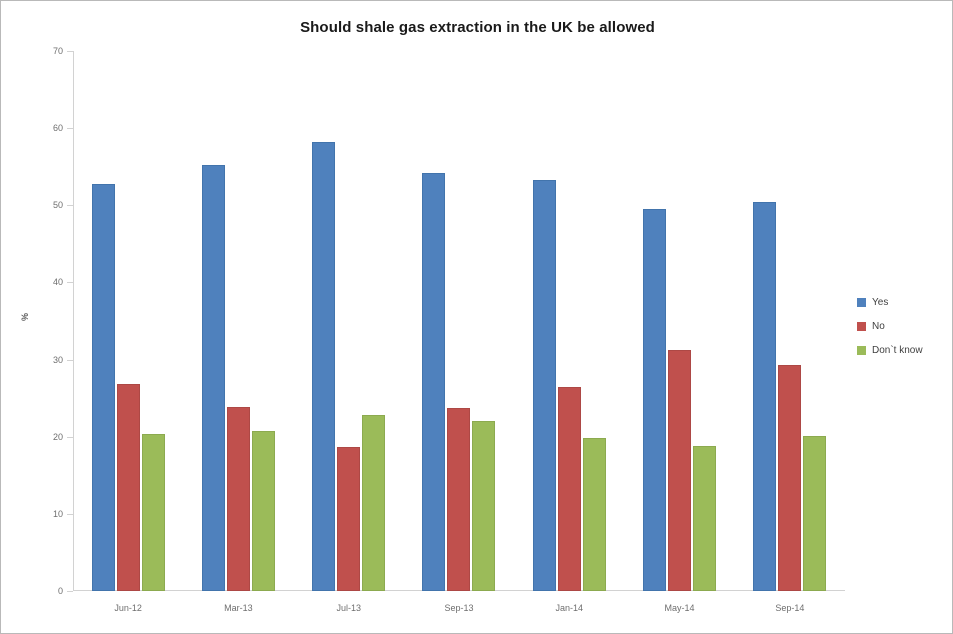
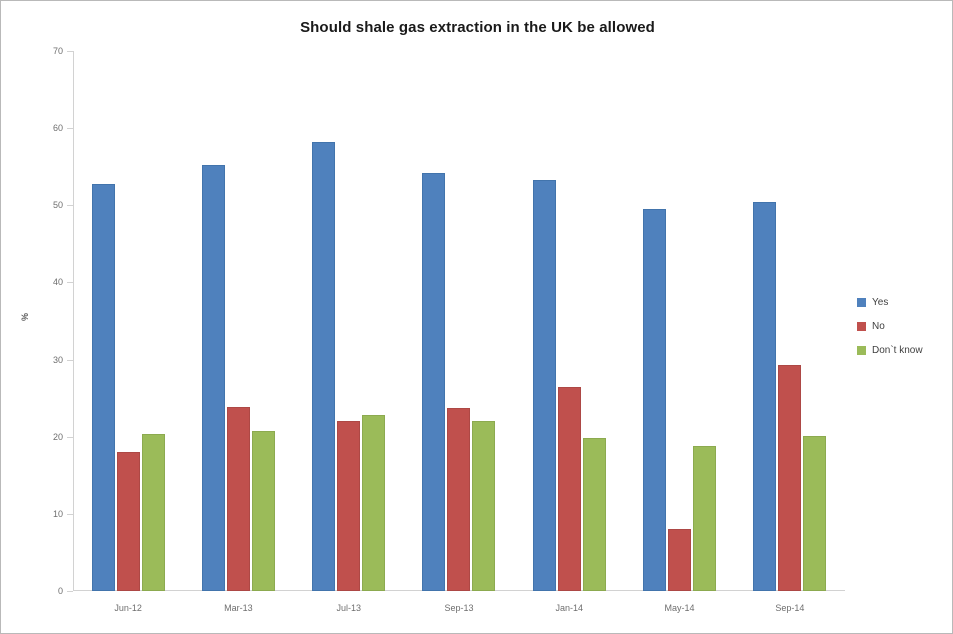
No/Jun-12: 27 -> 18
No/Jul-13: 19 -> 22
No/May-14: 31 -> 8
